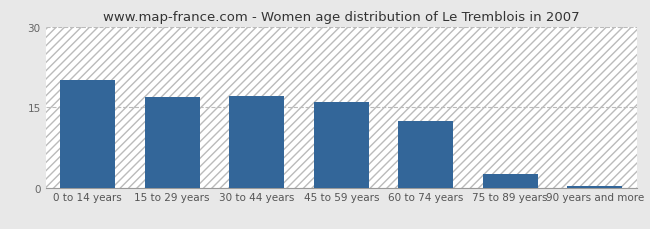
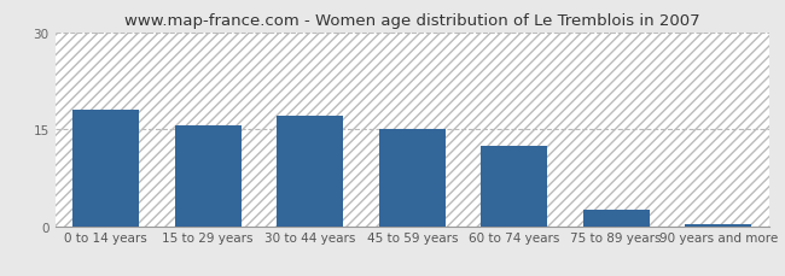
0 to 14 years: 20.0 -> 18.0
15 to 29 years: 16.8 -> 15.5
45 to 59 years: 16.0 -> 15.0
